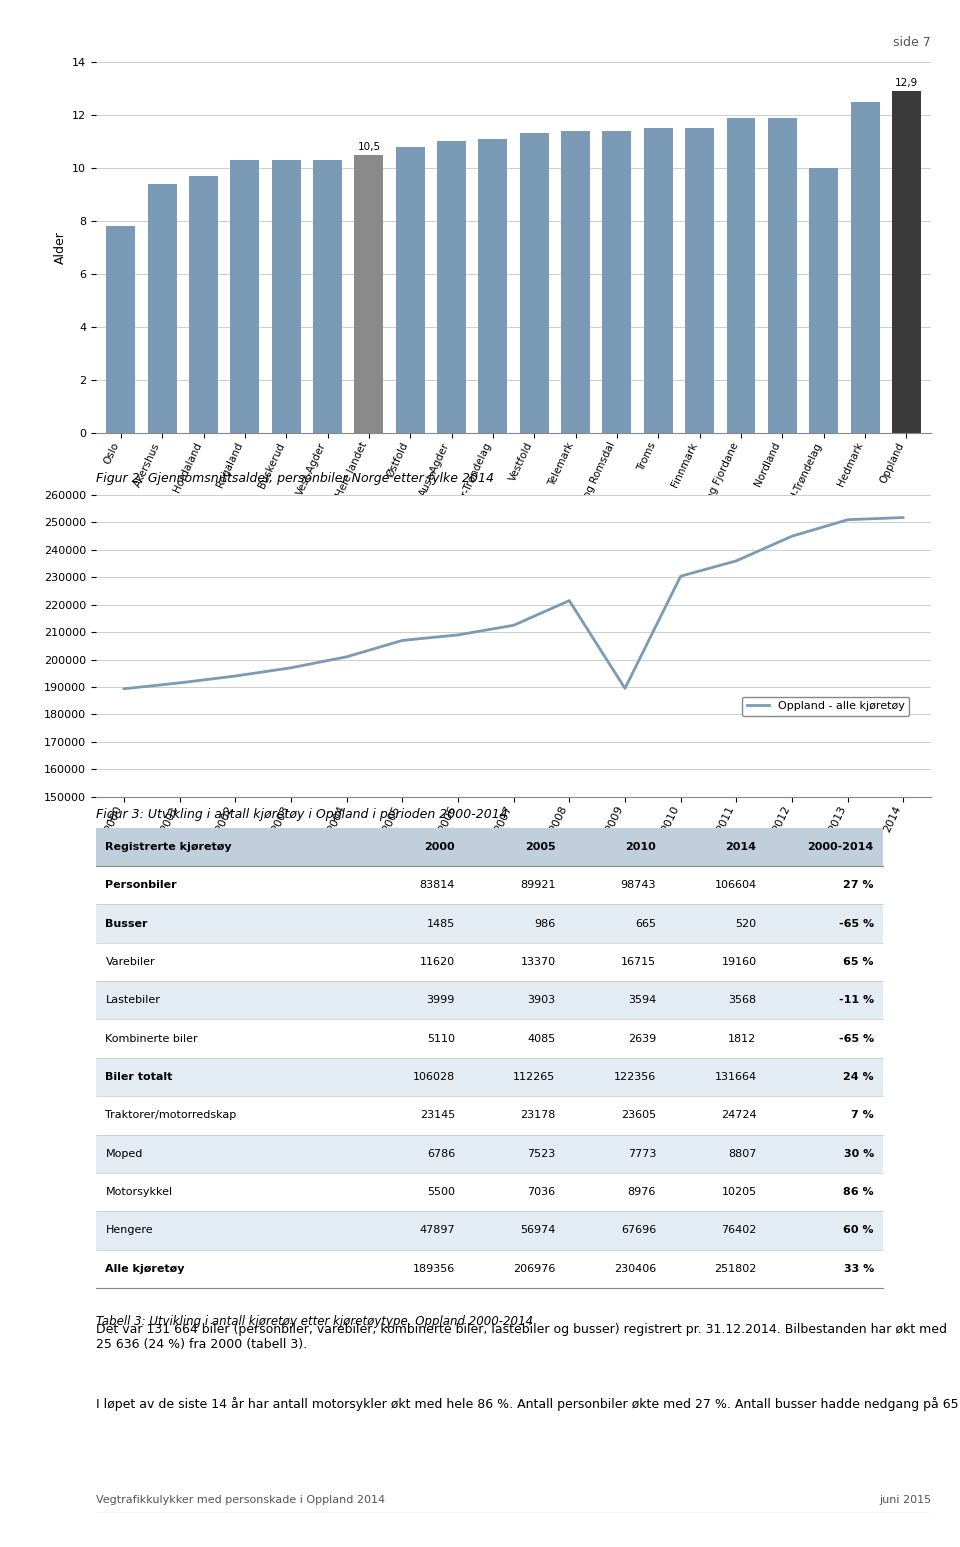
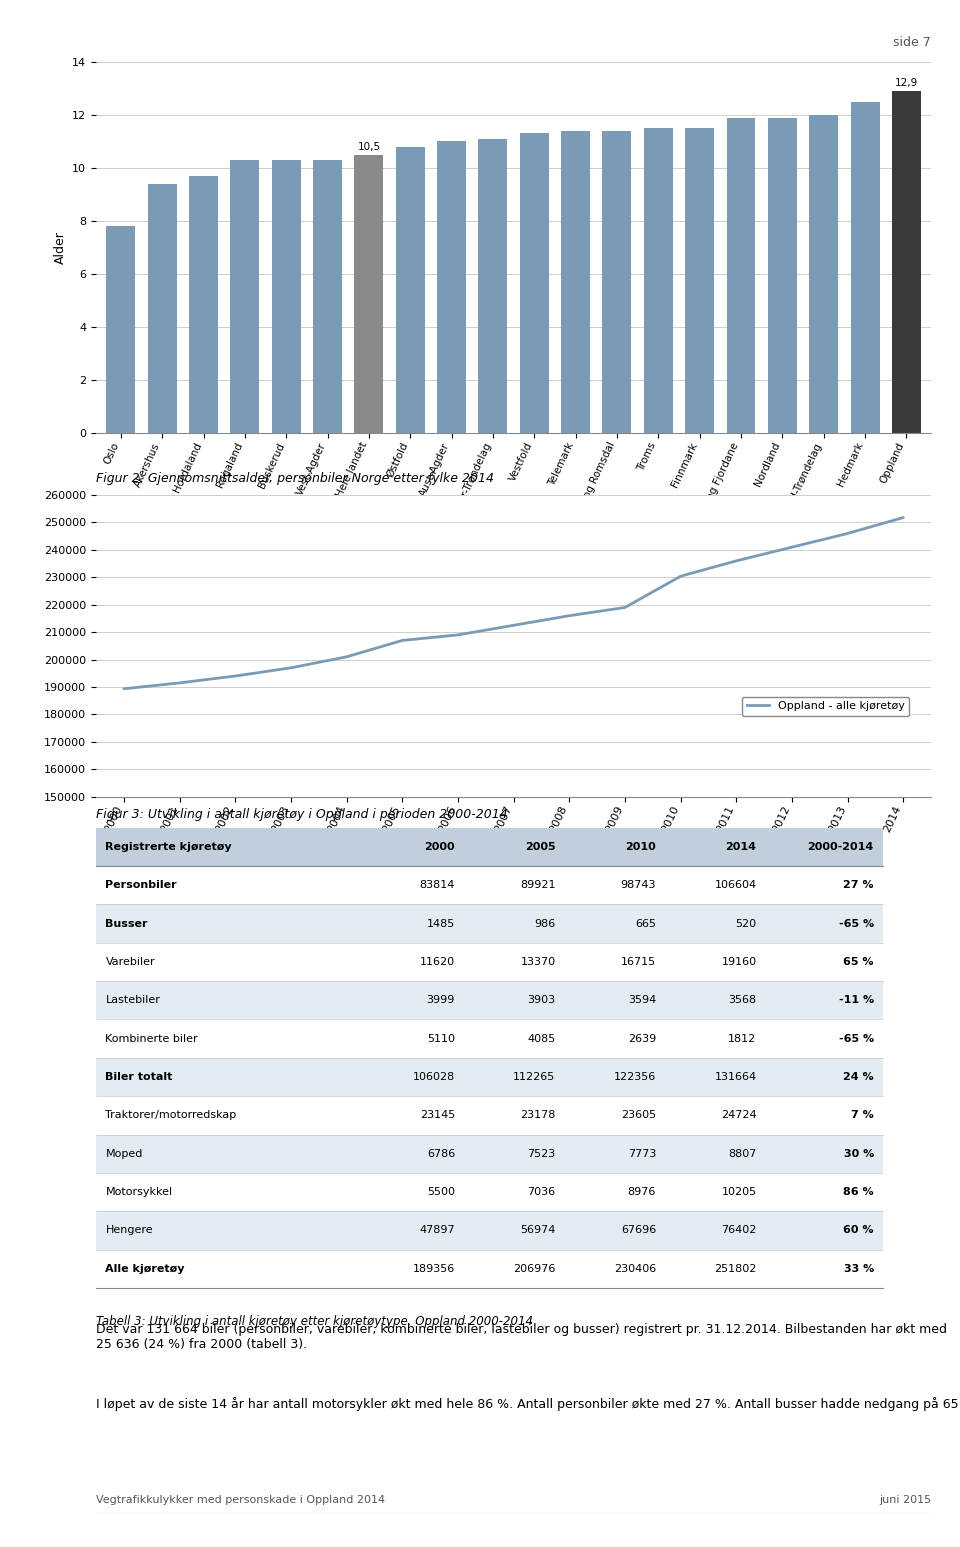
Nord-Trøndelag: 10.0 -> 12.0
2008: 221500 -> 216000
2009: 189500 -> 219000
2012: 245000 -> 241000
2013: 251000 -> 246000
